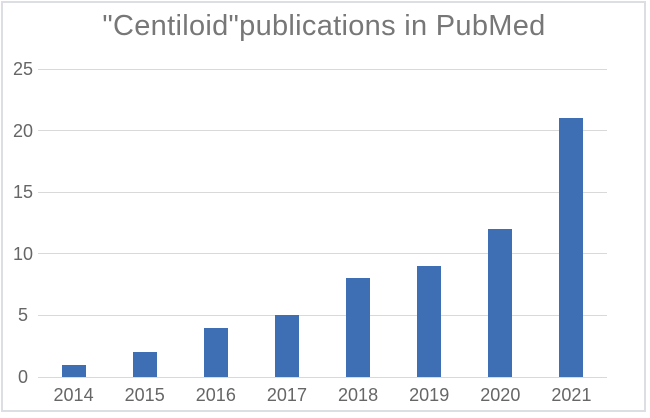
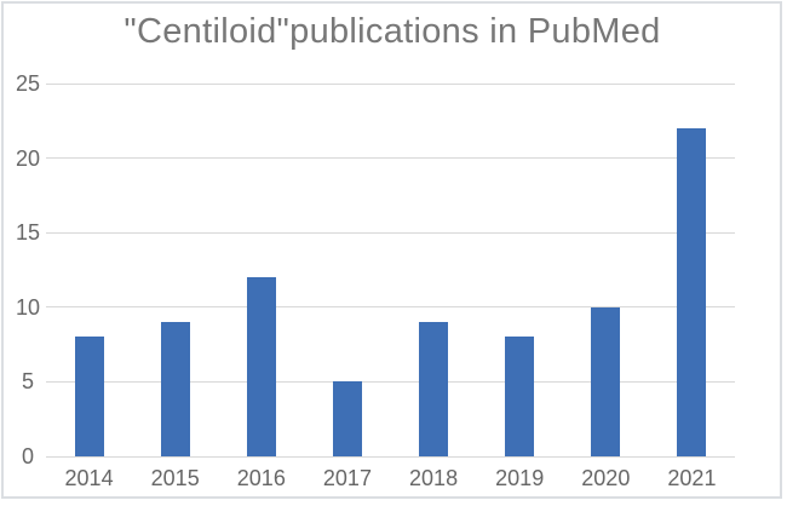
2014: 1 -> 8
2015: 2 -> 9
2016: 4 -> 12
2018: 8 -> 9
2019: 9 -> 8
2020: 12 -> 10
2021: 21 -> 22
